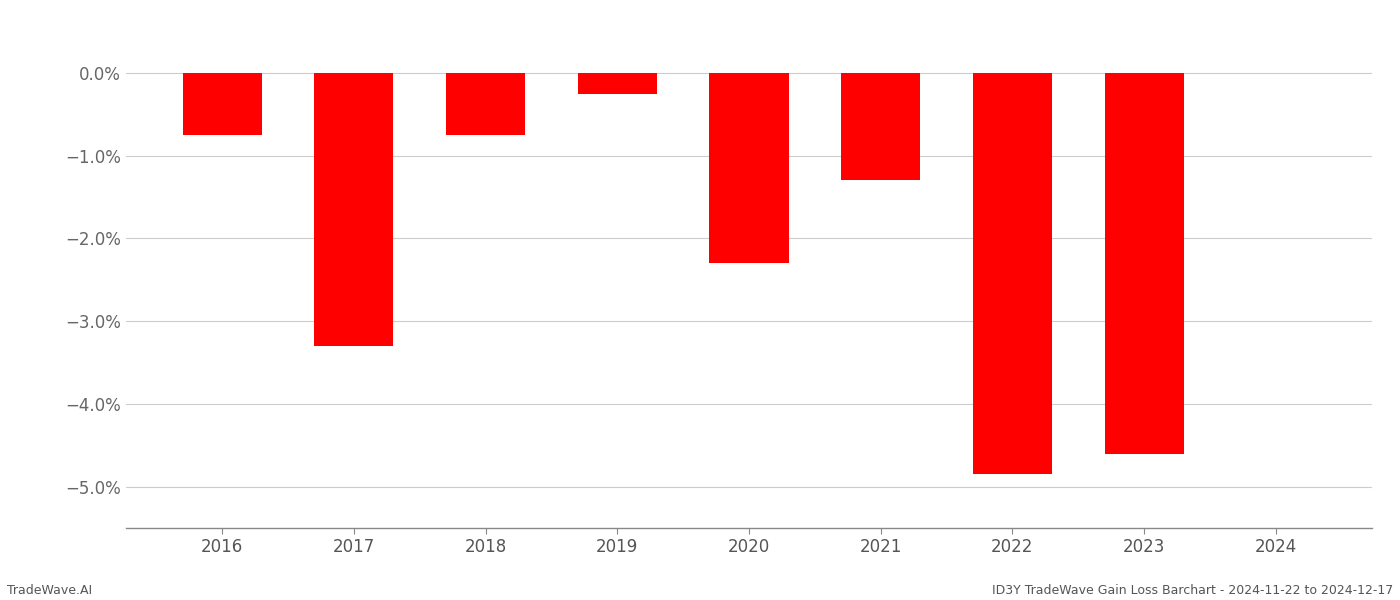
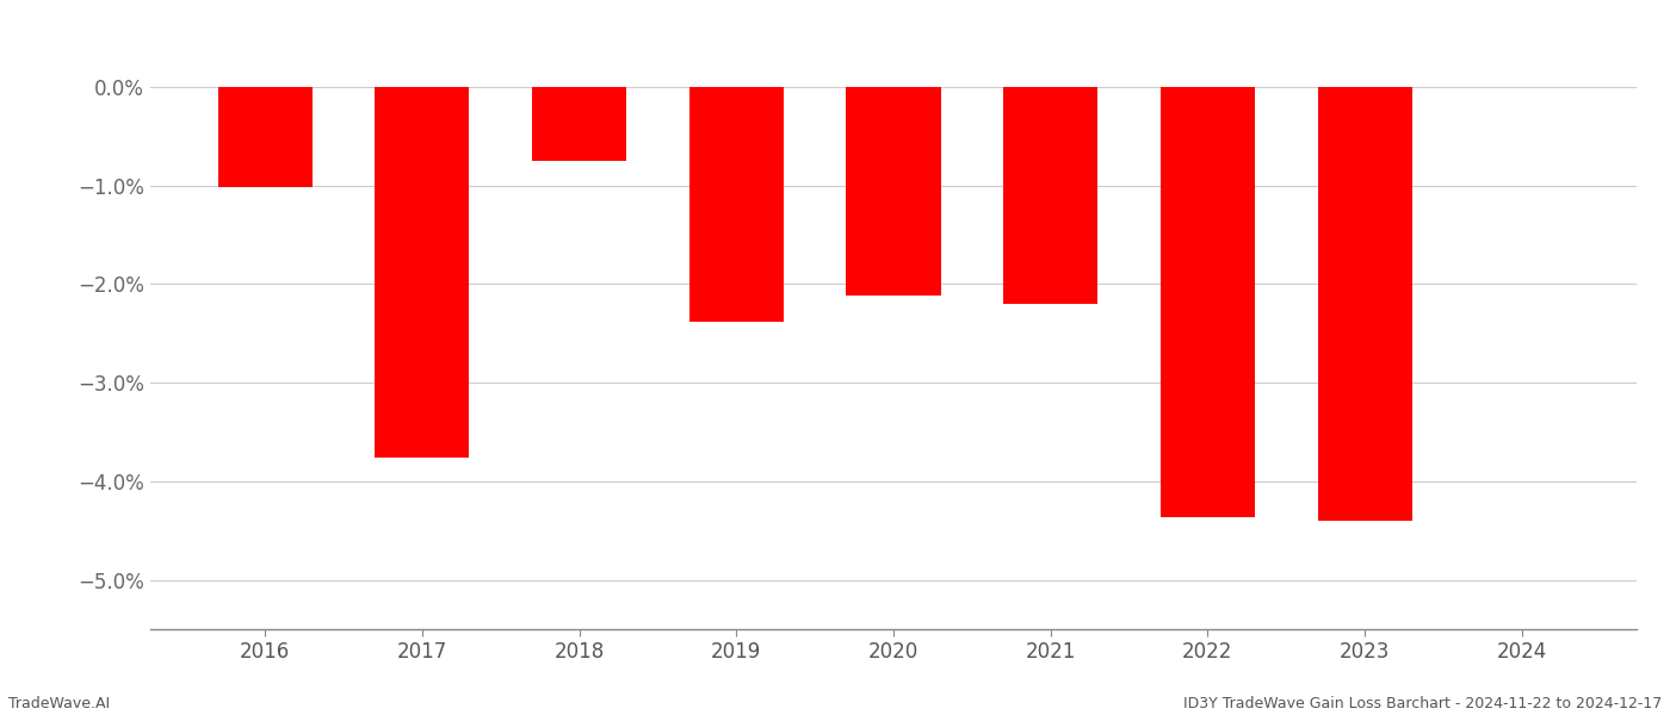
2016: -0.75% -> -1.02%
2017: -3.30% -> -3.76%
2019: -0.25% -> -2.38%
2020: -2.30% -> -2.12%
2021: -1.30% -> -2.20%
2022: -4.85% -> -4.36%
2023: -4.60% -> -4.40%
